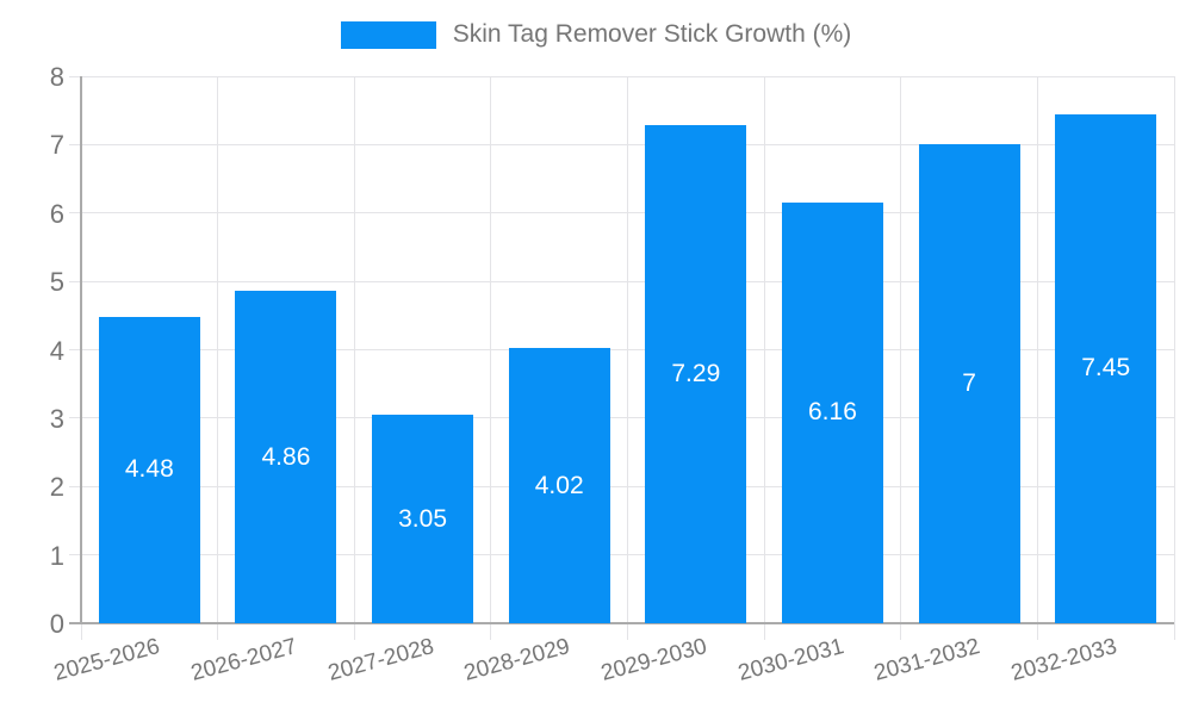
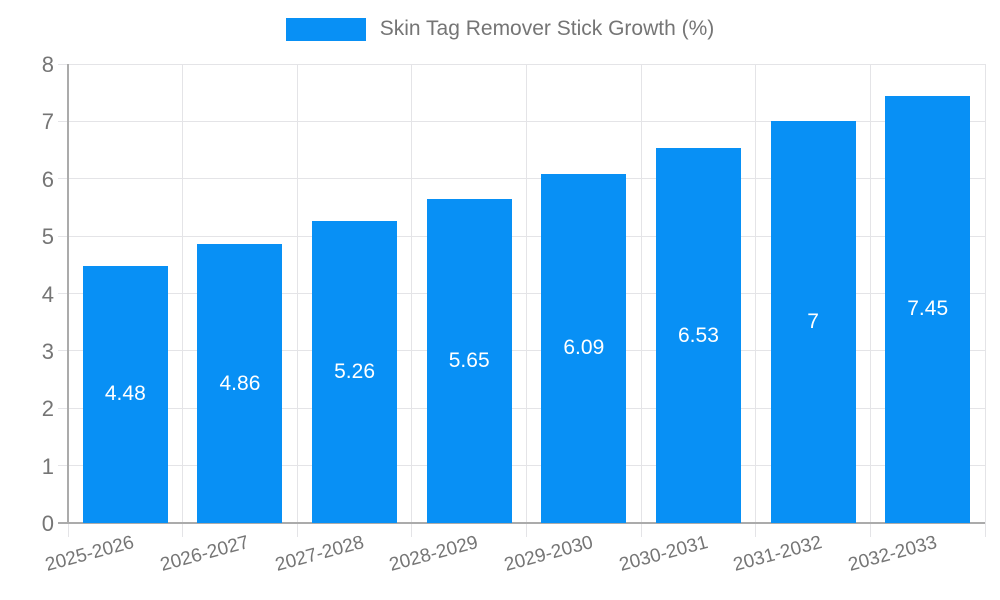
2027-2028: 3.05 -> 5.26
2028-2029: 4.02 -> 5.65
2029-2030: 7.29 -> 6.09
2030-2031: 6.16 -> 6.53
